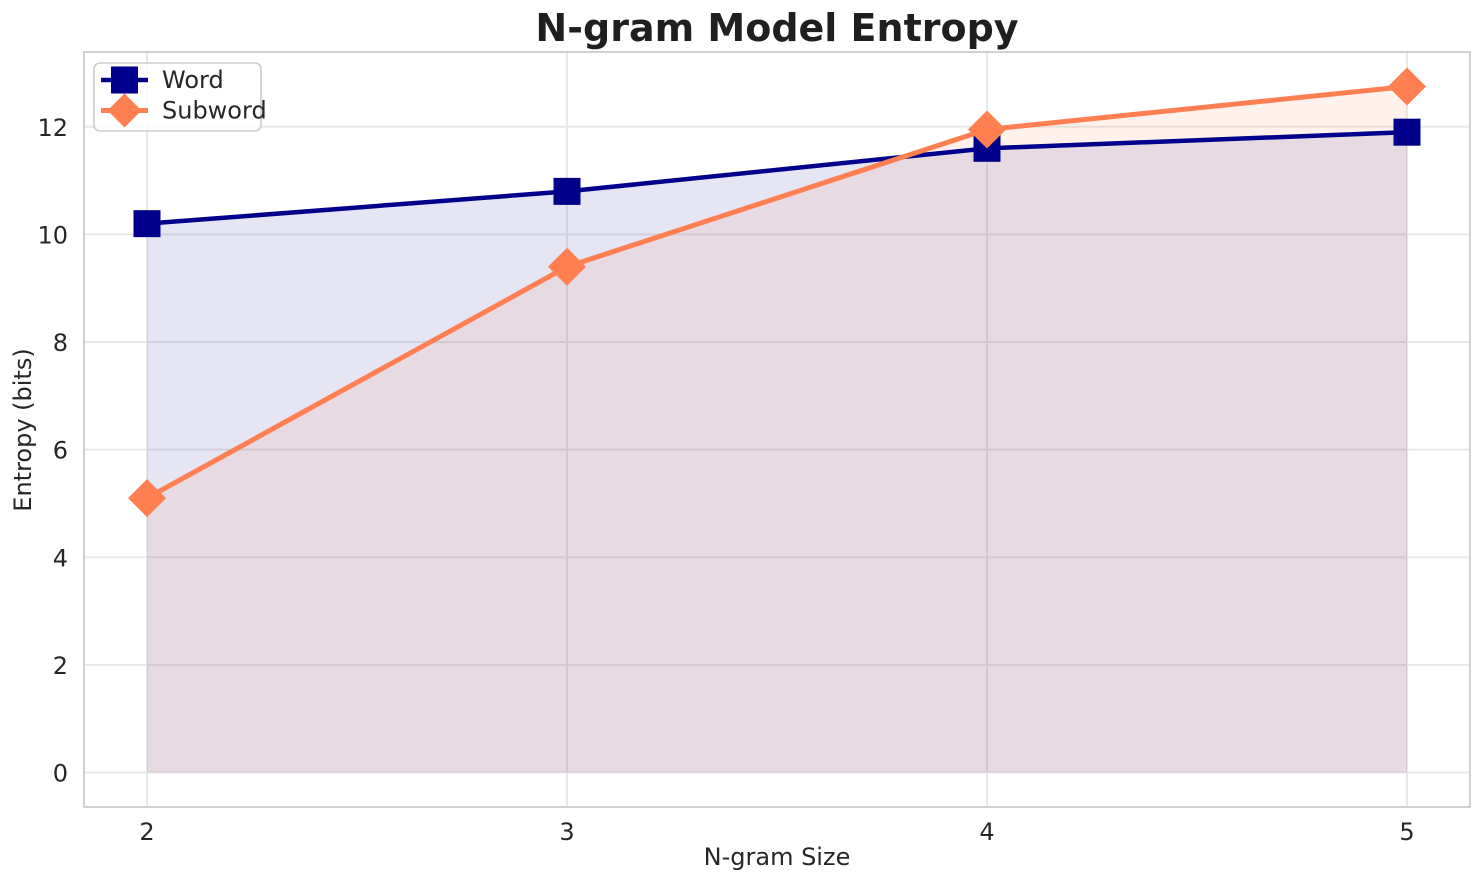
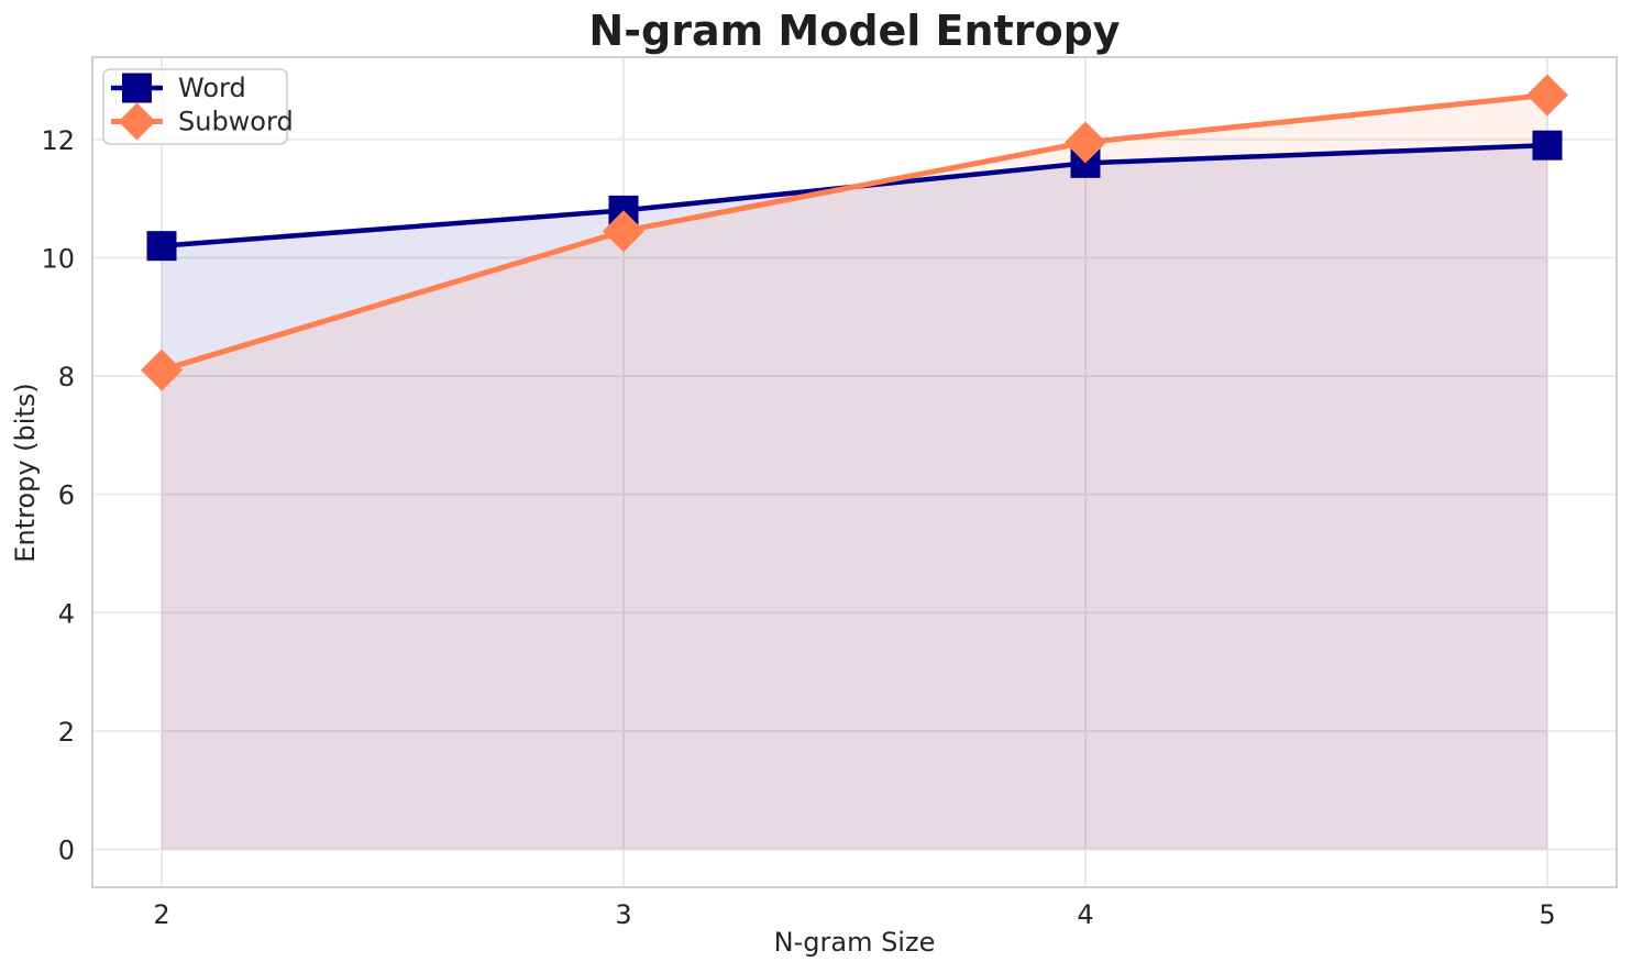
Subword/2: 5.1 -> 8.1
Subword/3: 9.4 -> 10.4
